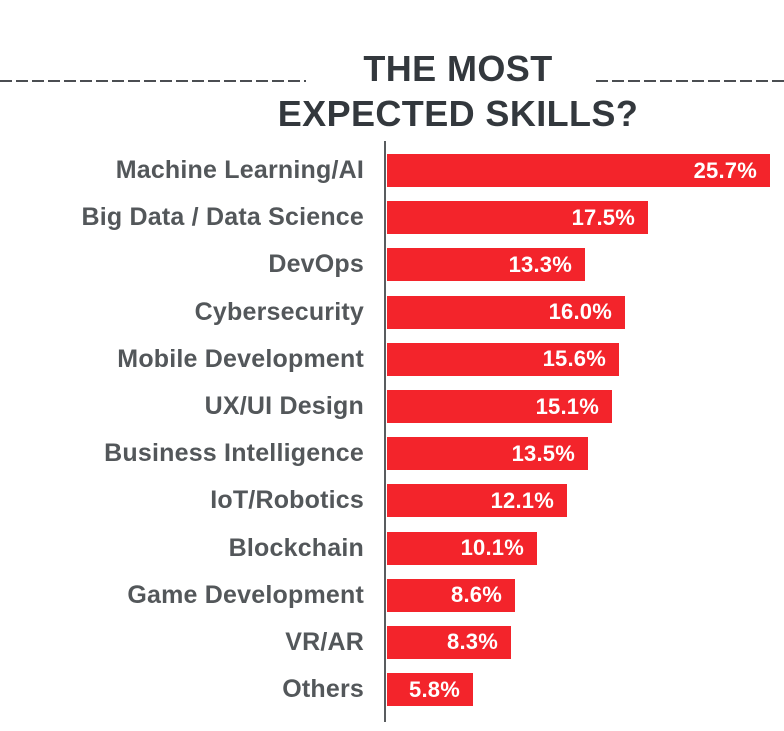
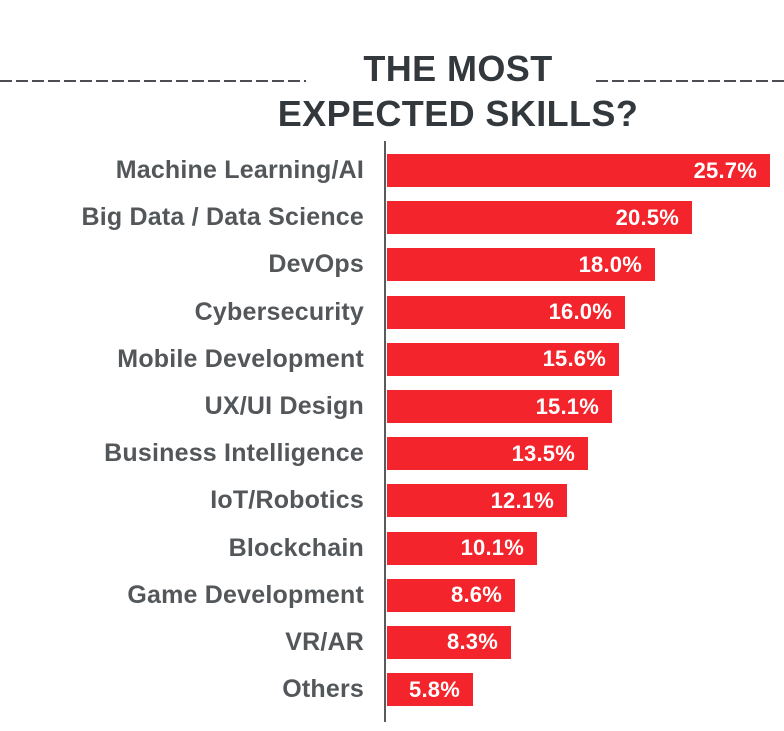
Big Data / Data Science: 17.5% -> 20.5%
DevOps: 13.3% -> 18.0%
